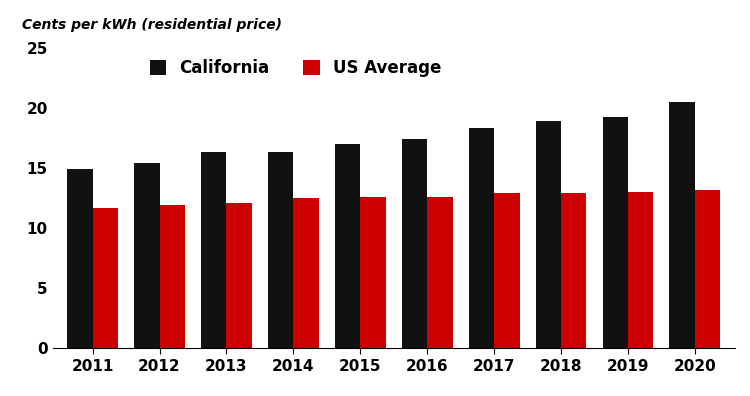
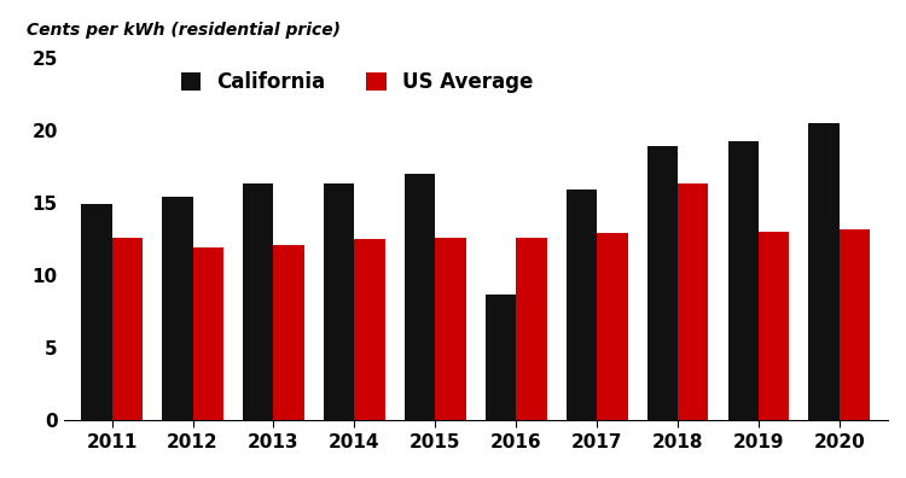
US Average/2011: 11.7 -> 12.6
California/2016: 17.4 -> 8.7
California/2017: 18.3 -> 15.9
US Average/2018: 12.9 -> 16.3
